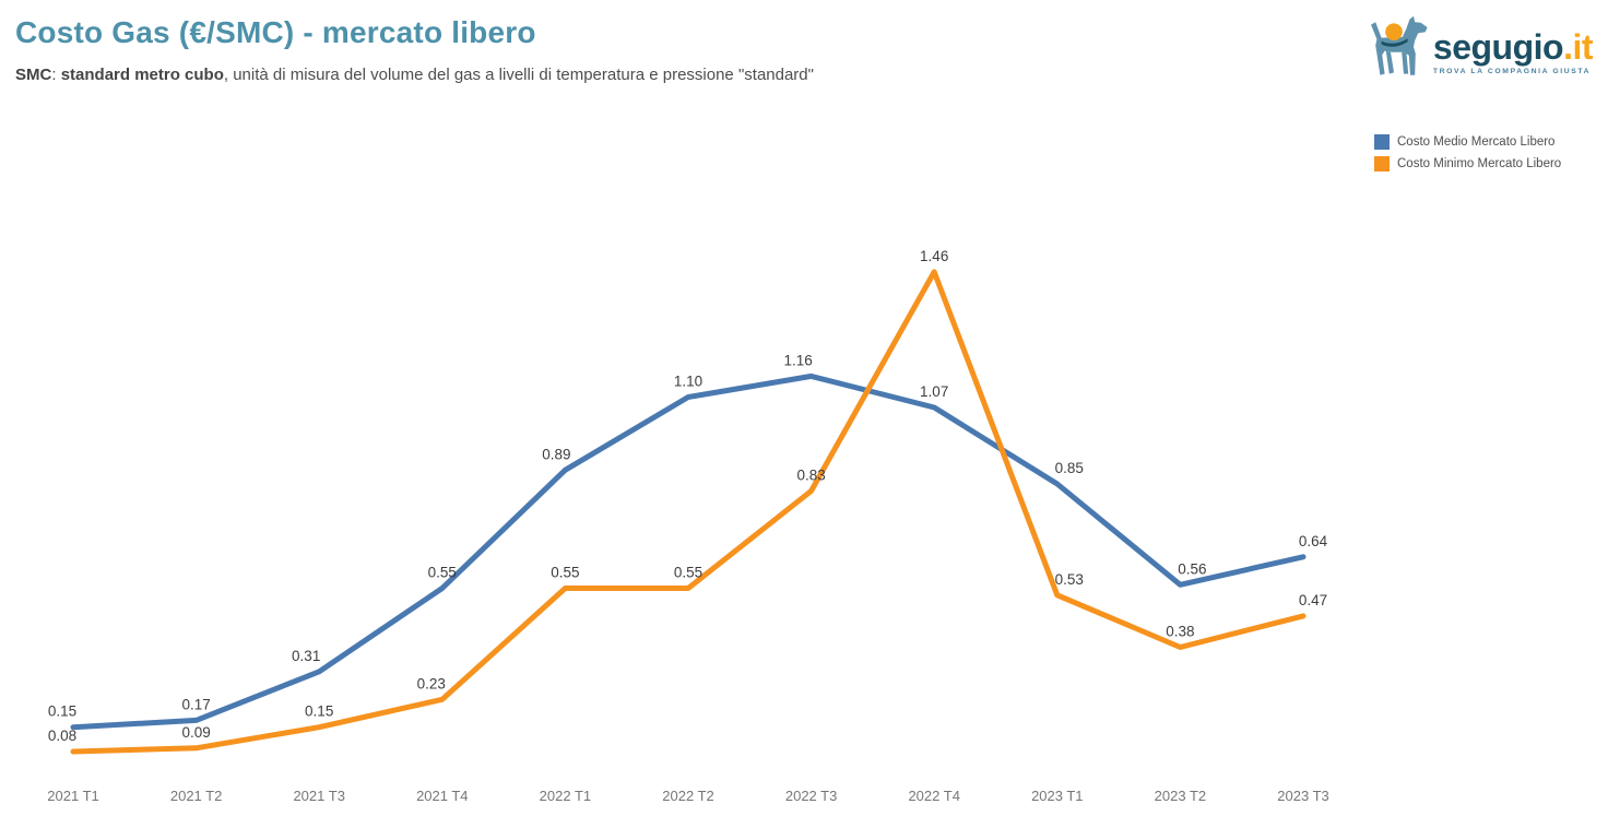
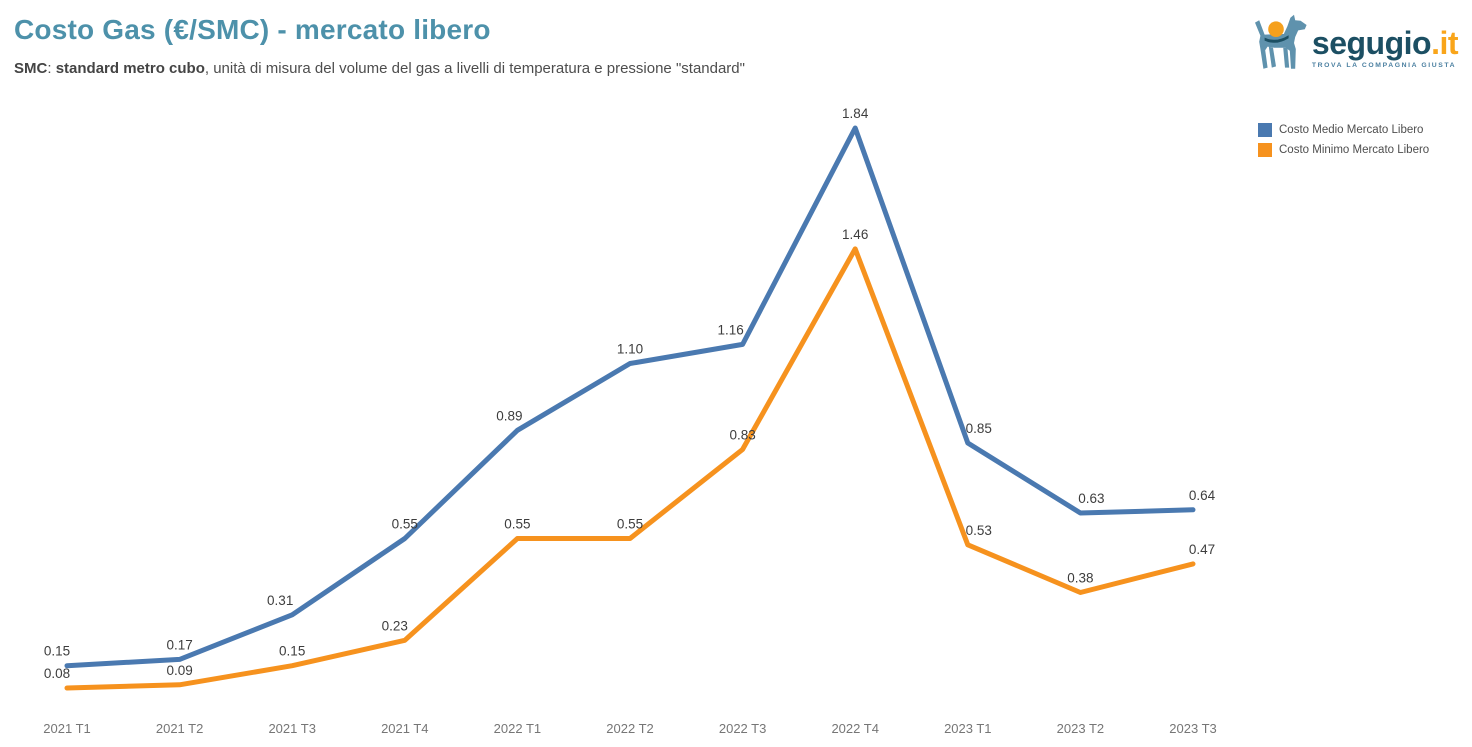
Costo Medio Mercato Libero/2022 T4: 1.07 -> 1.84
Costo Medio Mercato Libero/2023 T2: 0.56 -> 0.63
